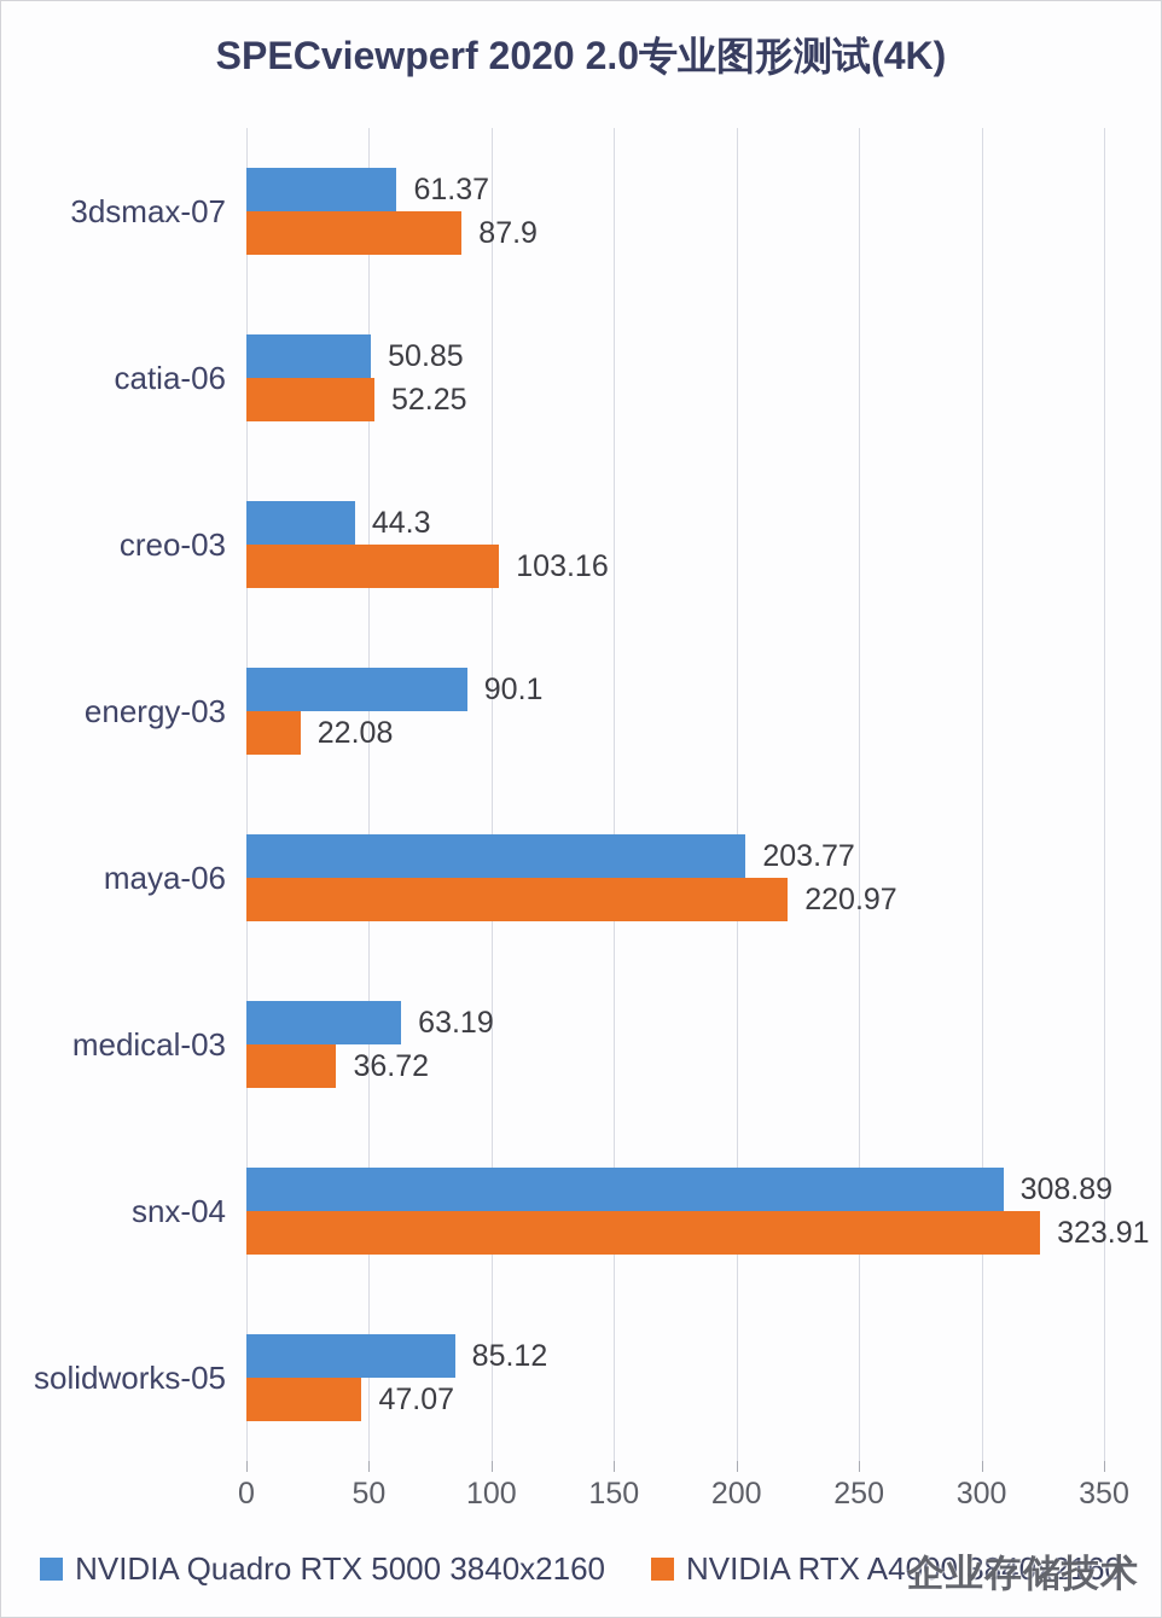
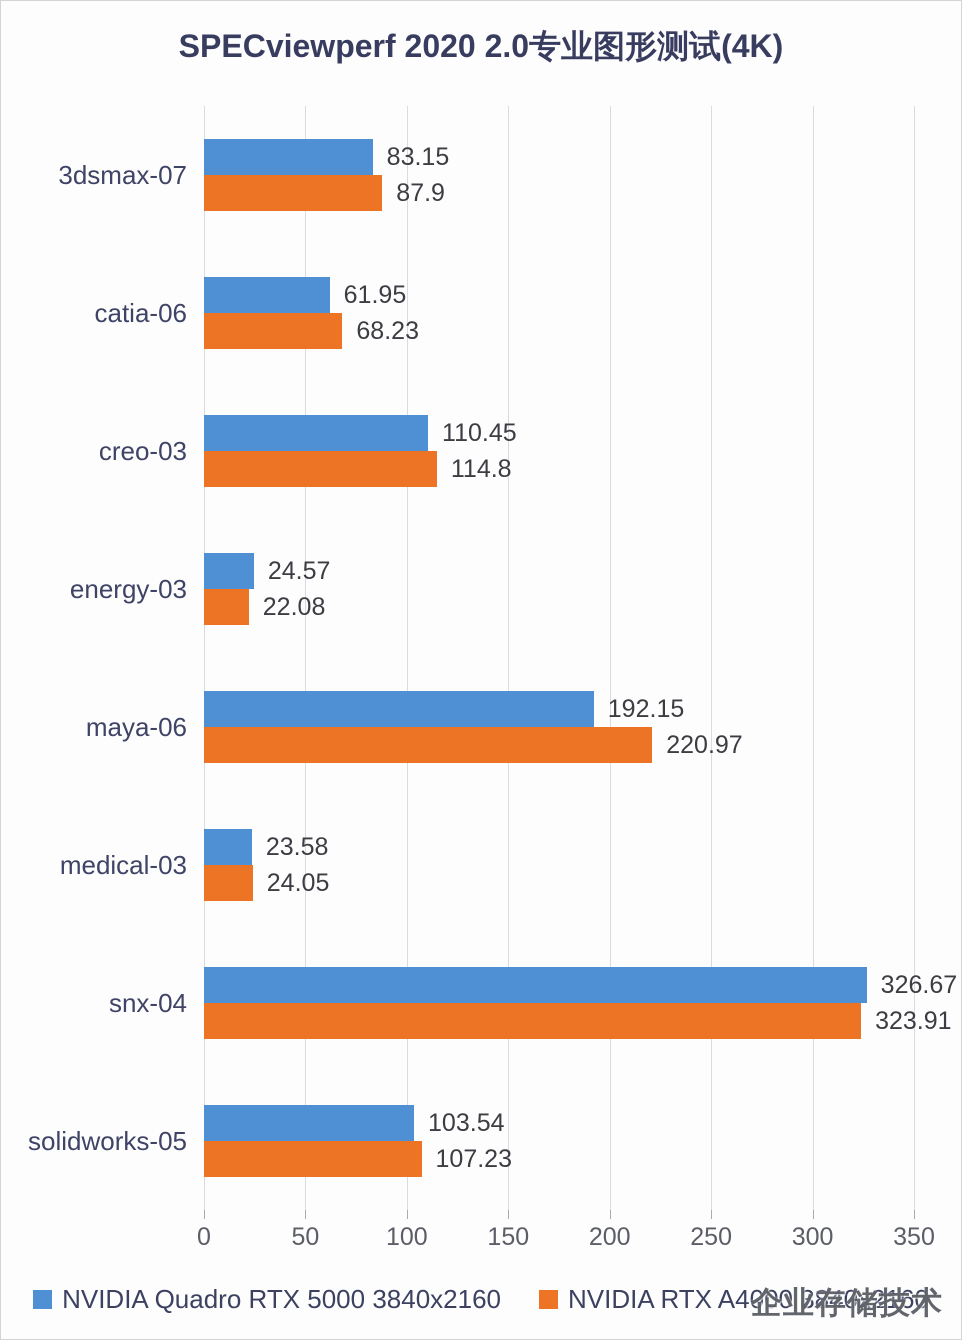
NVIDIA Quadro RTX 5000 3840x2160/3dsmax-07: 61.37 -> 83.15
NVIDIA Quadro RTX 5000 3840x2160/catia-06: 50.85 -> 61.95
NVIDIA RTX A4000 3840x2160/catia-06: 52.25 -> 68.23
NVIDIA Quadro RTX 5000 3840x2160/creo-03: 44.3 -> 110.45
NVIDIA RTX A4000 3840x2160/creo-03: 103.16 -> 114.8
NVIDIA Quadro RTX 5000 3840x2160/energy-03: 90.1 -> 24.57
NVIDIA Quadro RTX 5000 3840x2160/maya-06: 203.77 -> 192.15
NVIDIA Quadro RTX 5000 3840x2160/medical-03: 63.19 -> 23.58
NVIDIA RTX A4000 3840x2160/medical-03: 36.72 -> 24.05
NVIDIA Quadro RTX 5000 3840x2160/snx-04: 308.89 -> 326.67
NVIDIA Quadro RTX 5000 3840x2160/solidworks-05: 85.12 -> 103.54
NVIDIA RTX A4000 3840x2160/solidworks-05: 47.07 -> 107.23
